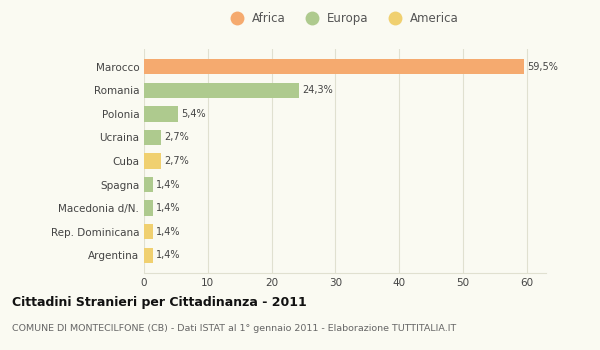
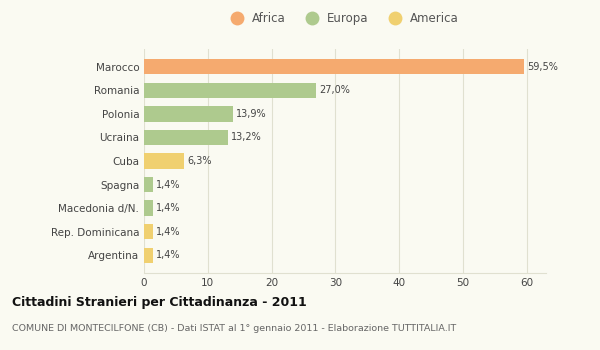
Romania: 24,3% -> 27,0%
Polonia: 5,4% -> 13,9%
Ucraina: 2,7% -> 13,2%
Cuba: 2,7% -> 6,3%
